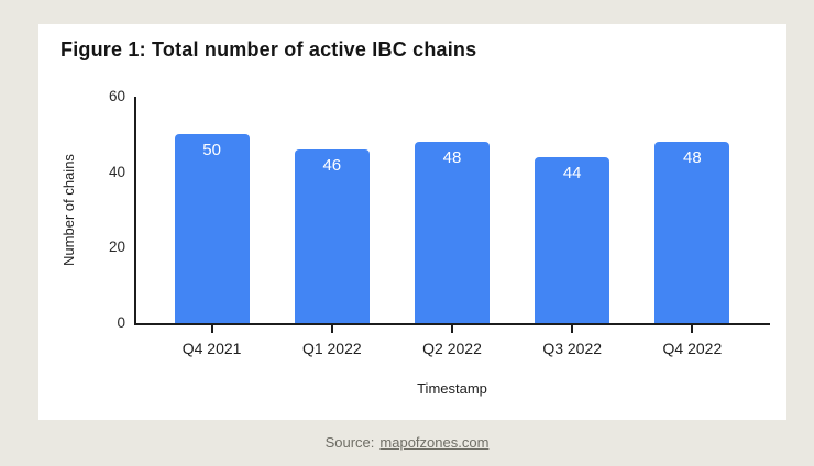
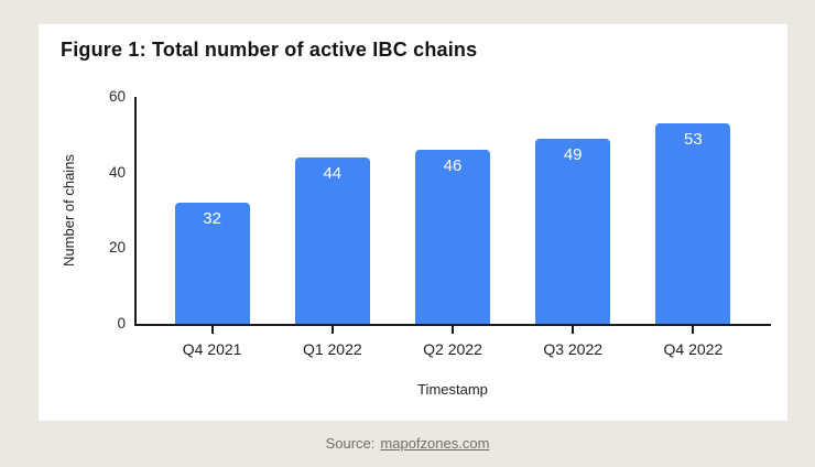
Q4 2021: 50 -> 32
Q1 2022: 46 -> 44
Q2 2022: 48 -> 46
Q3 2022: 44 -> 49
Q4 2022: 48 -> 53
